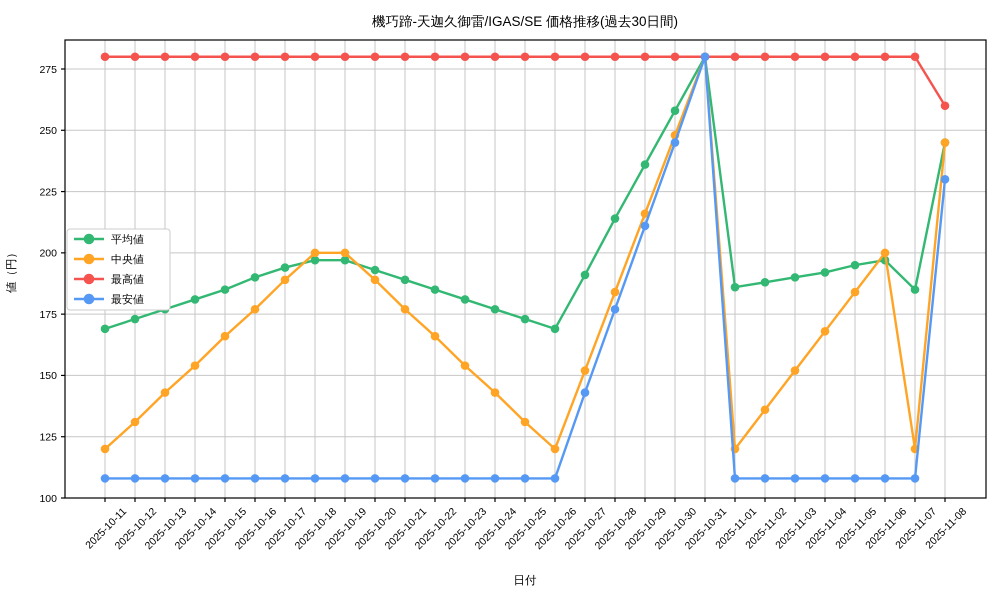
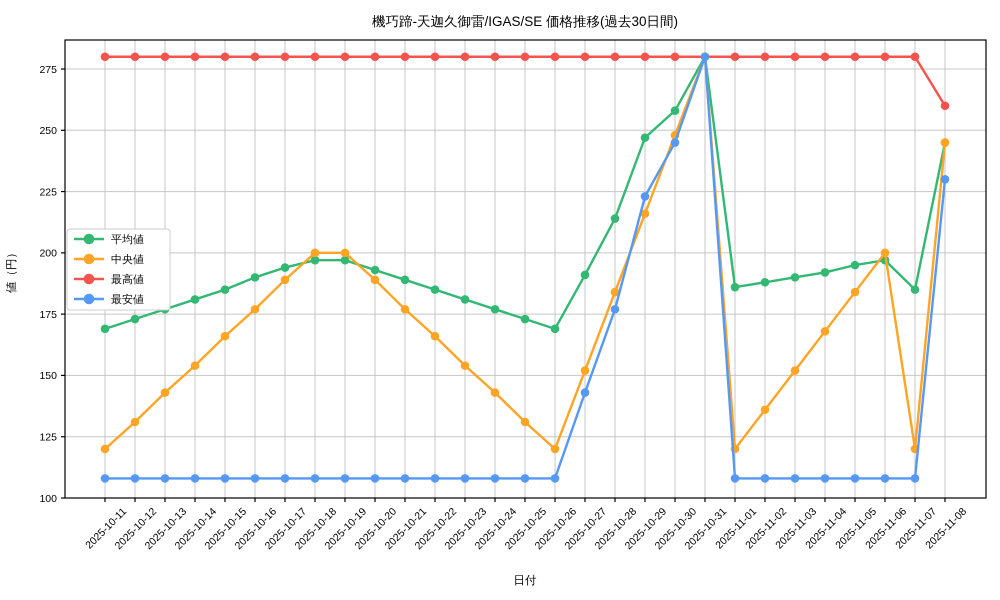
平均値/2025-10-29: 236 -> 247
最安値/2025-10-29: 211 -> 223
